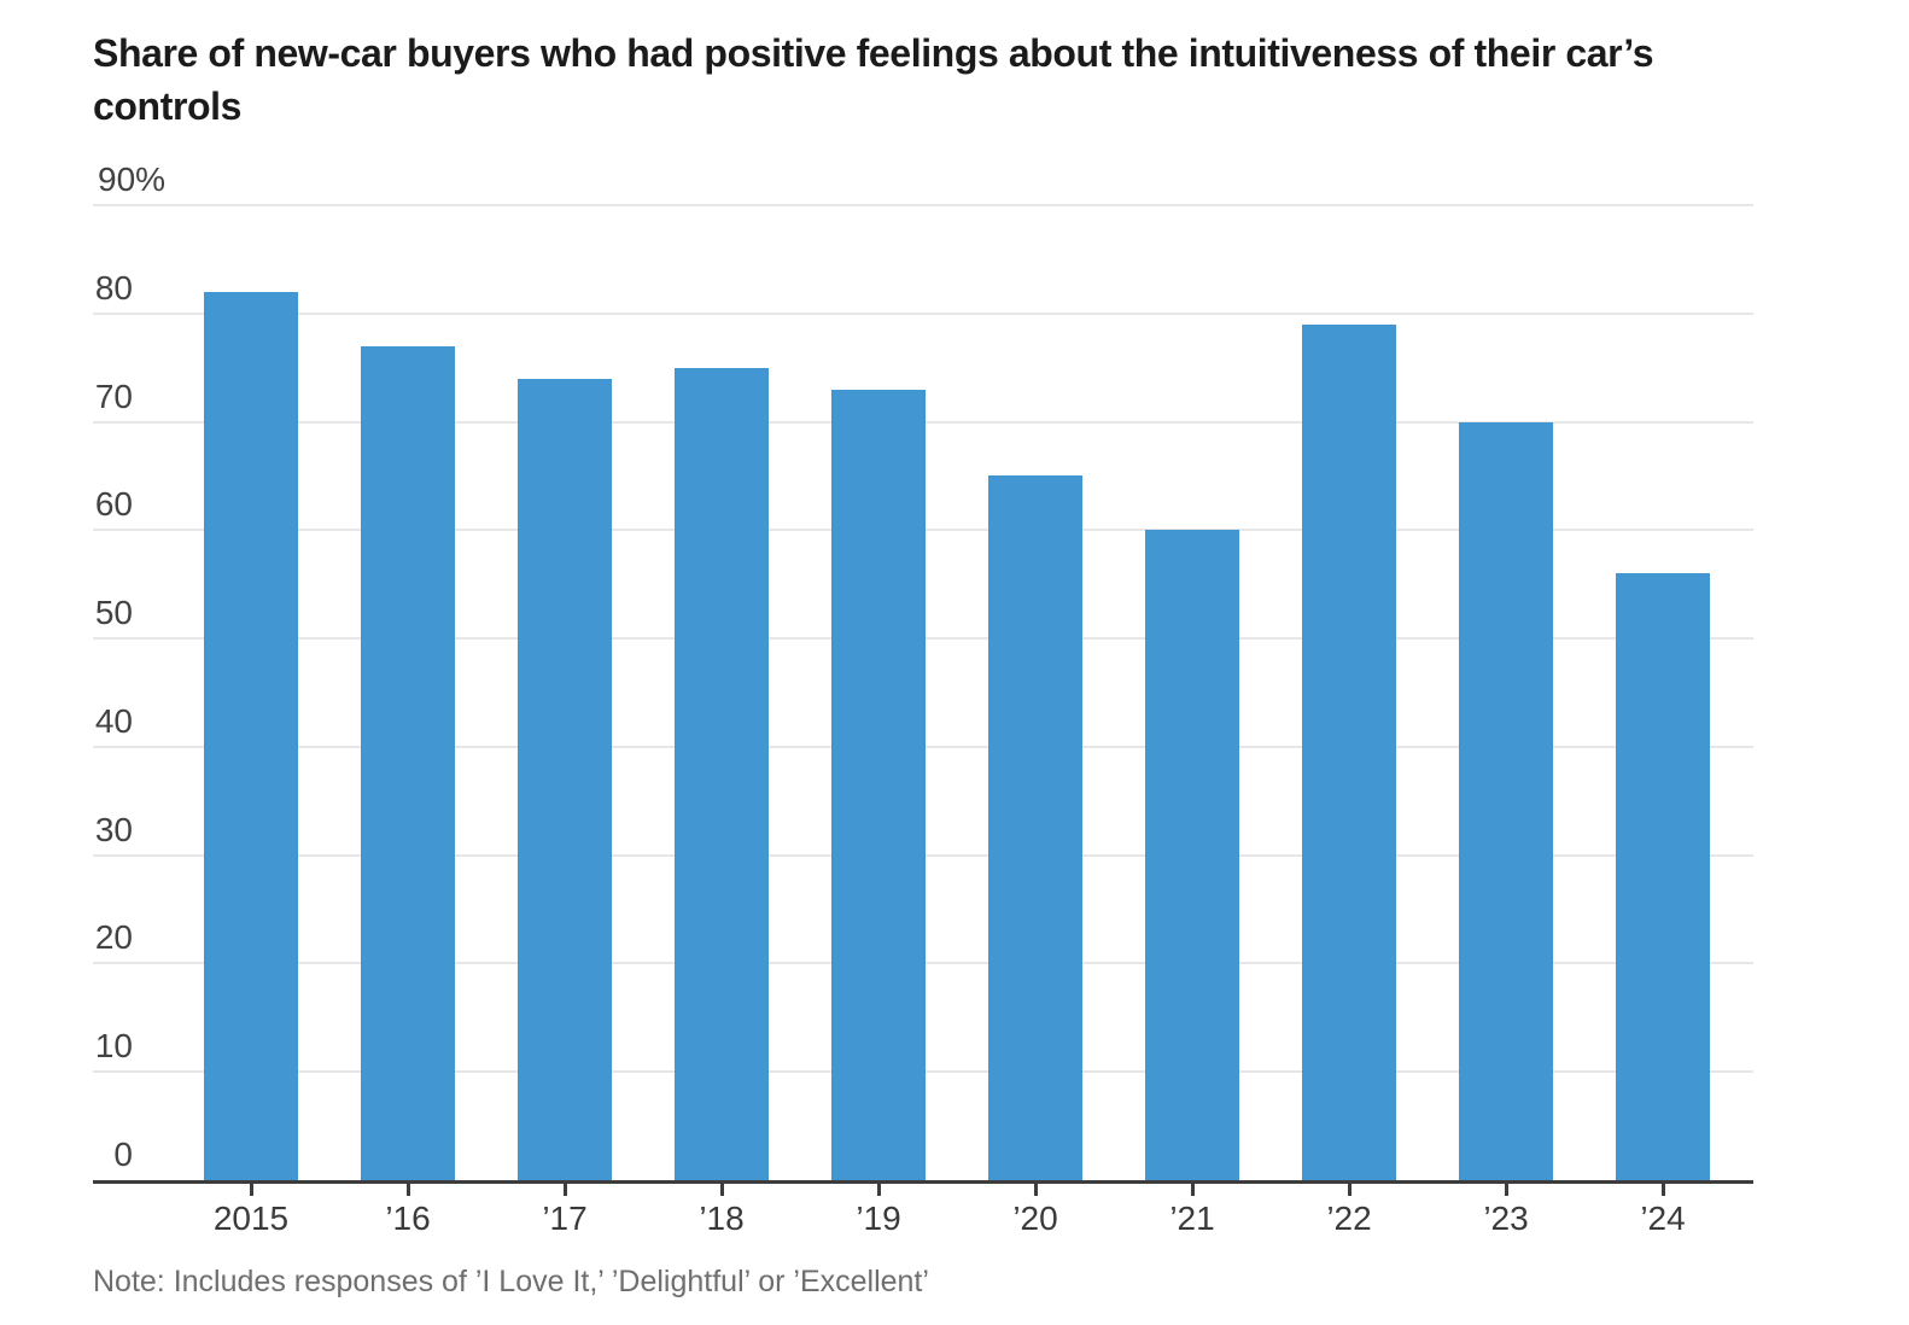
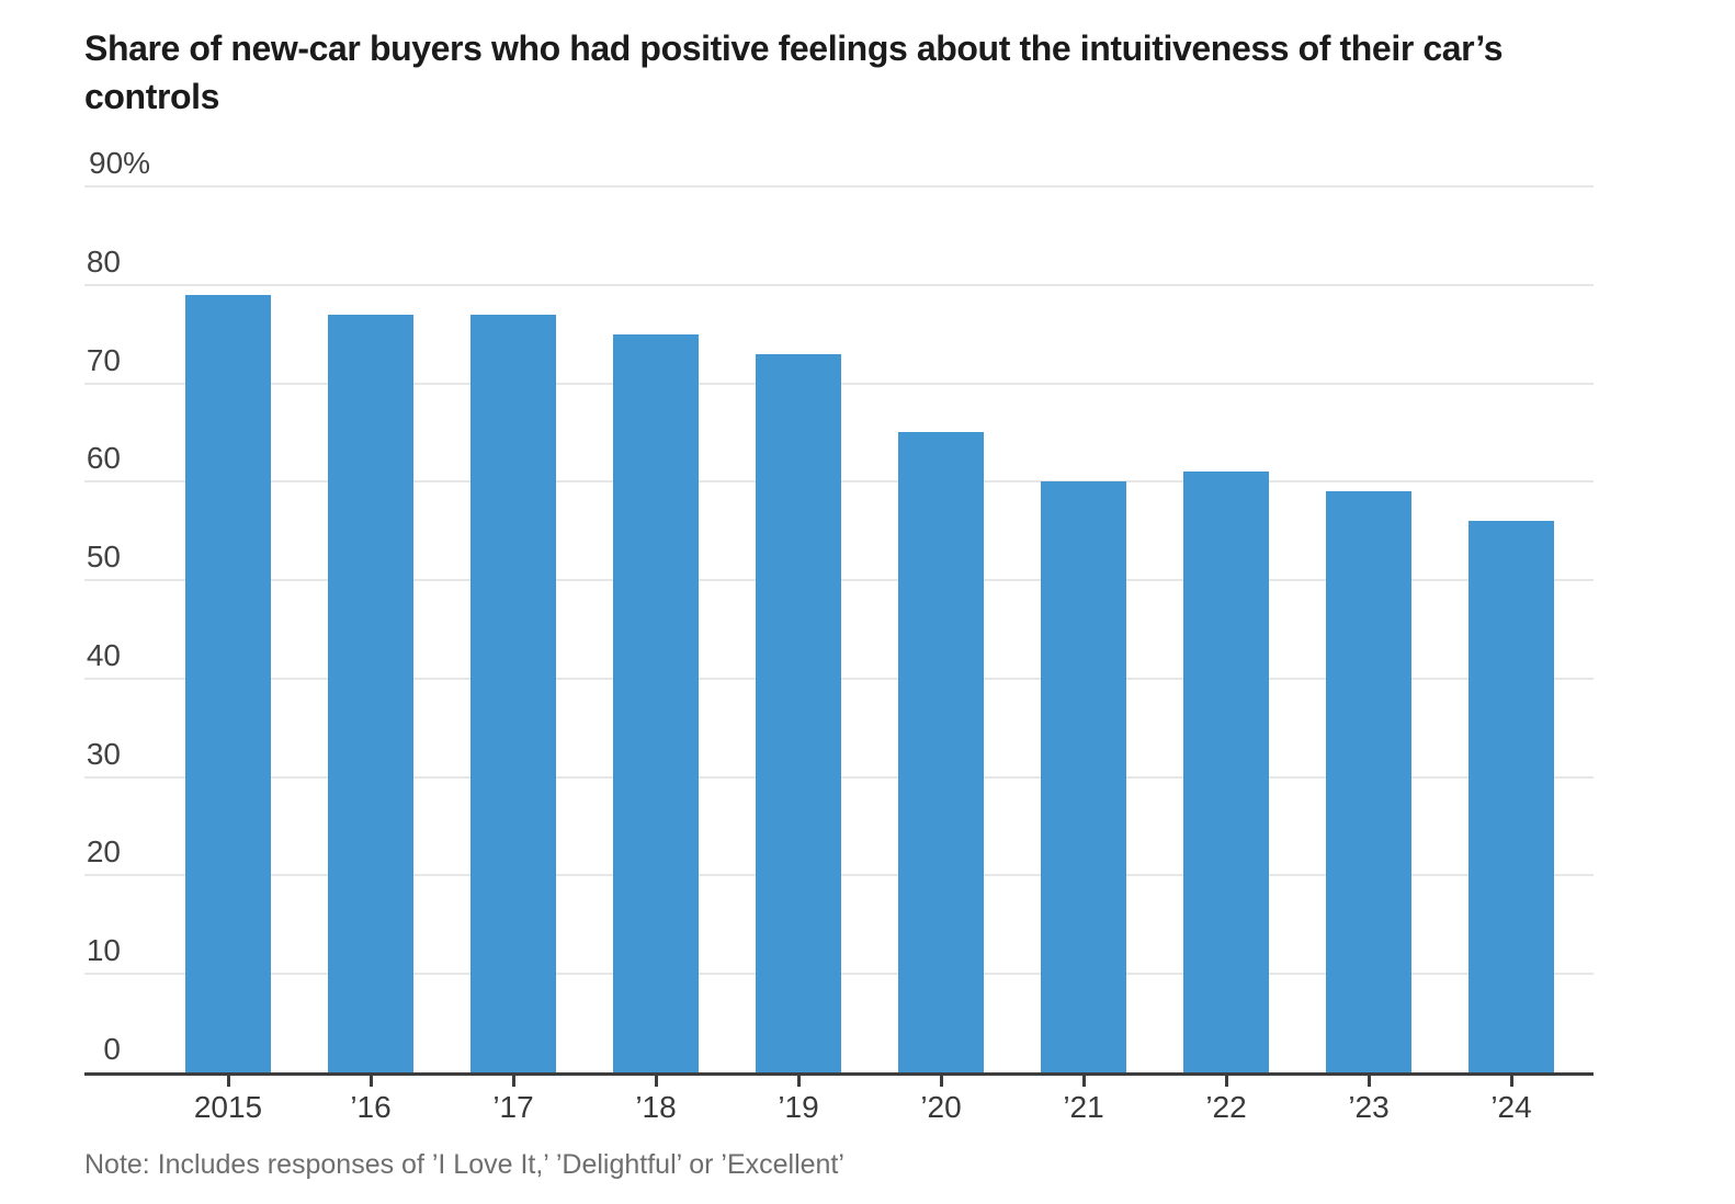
2015: 82 -> 79
’17: 74 -> 77
’22: 79 -> 61
’23: 70 -> 59
